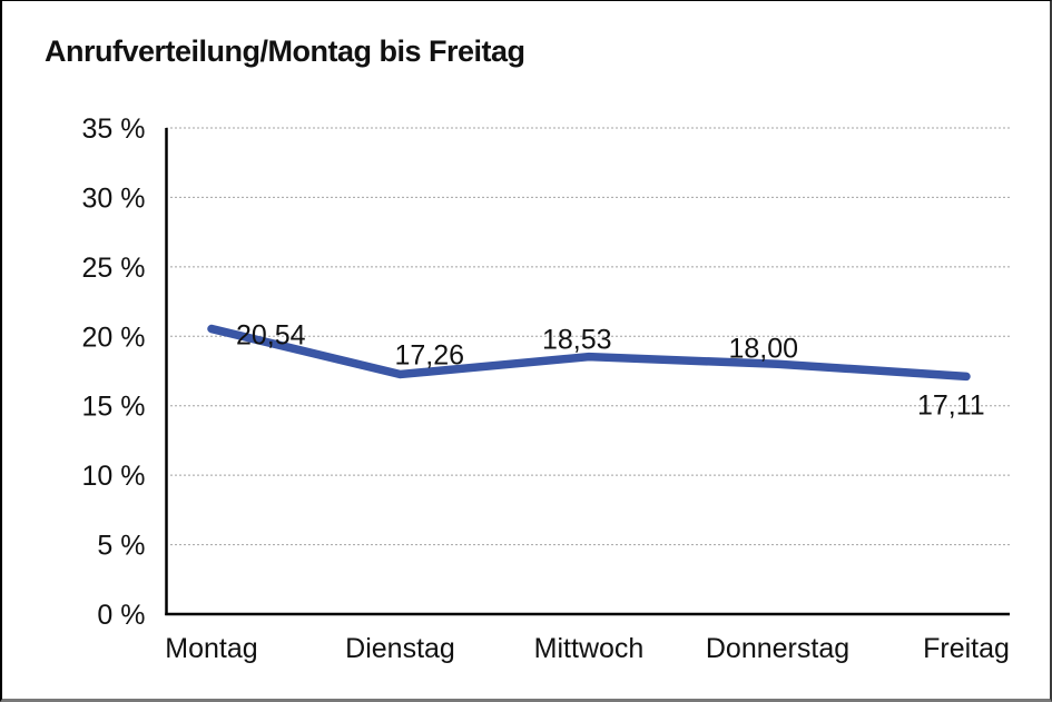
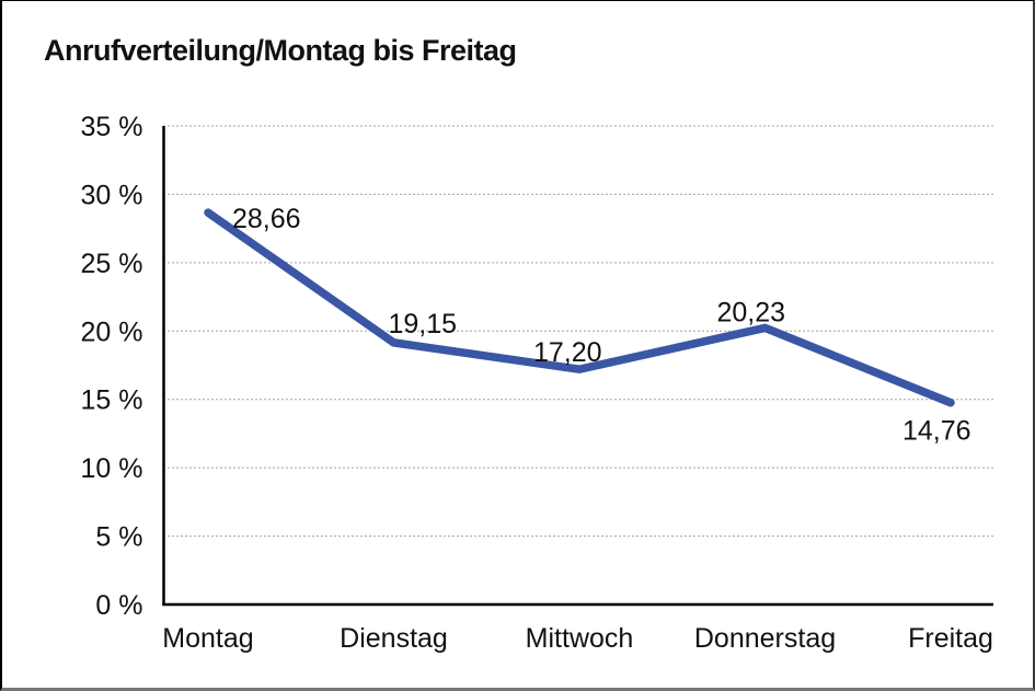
Montag: 20,54 -> 28,66
Dienstag: 17,26 -> 19,15
Mittwoch: 18,53 -> 17,20
Donnerstag: 18,00 -> 20,23
Freitag: 17,11 -> 14,76
